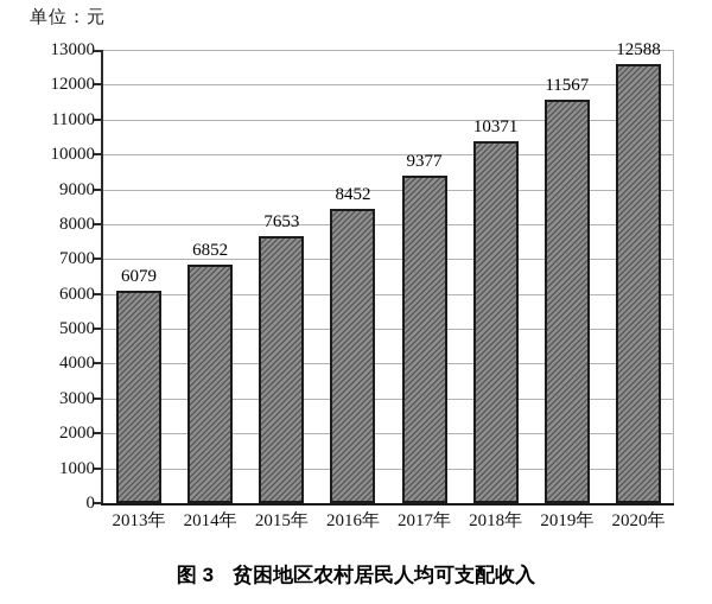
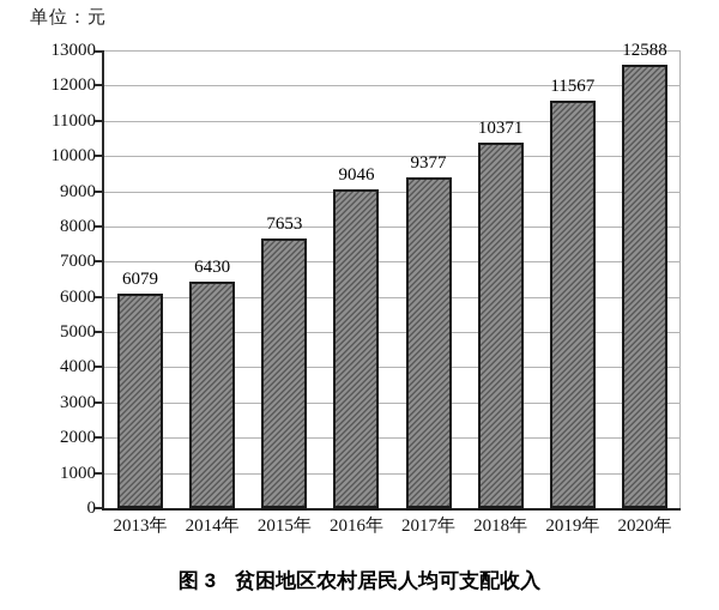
2014年: 6852 -> 6430
2016年: 8452 -> 9046
